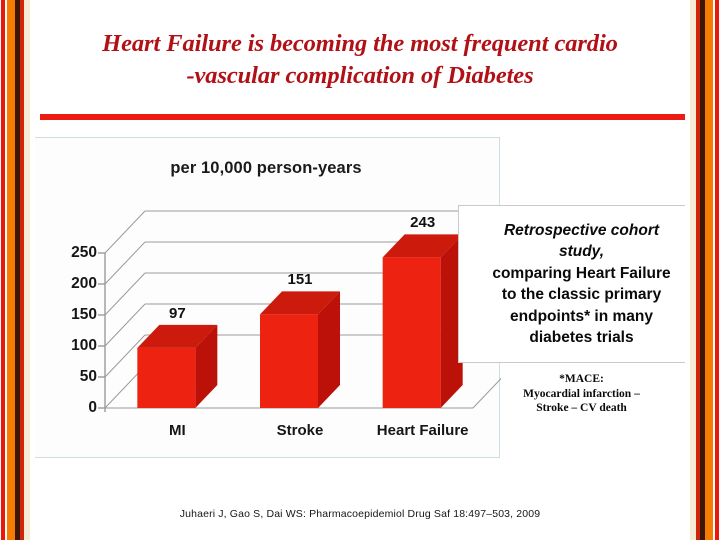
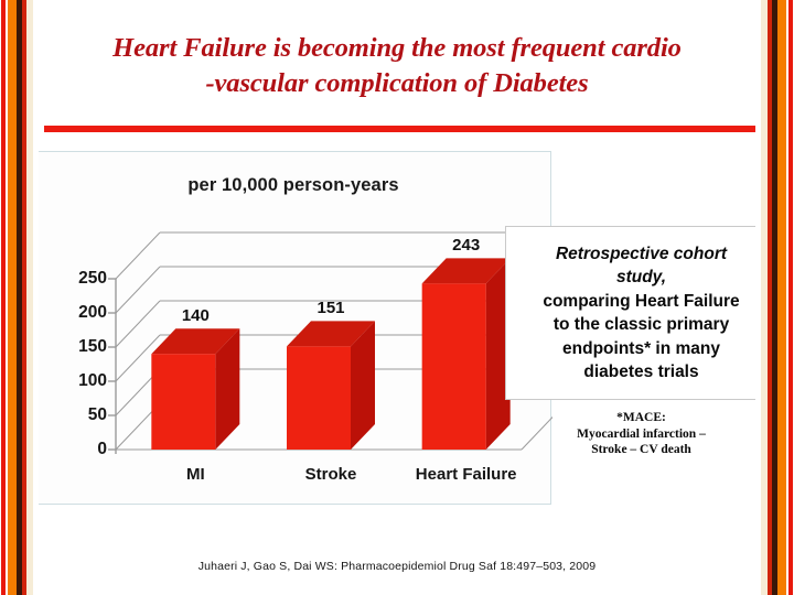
MI: 97 -> 140
